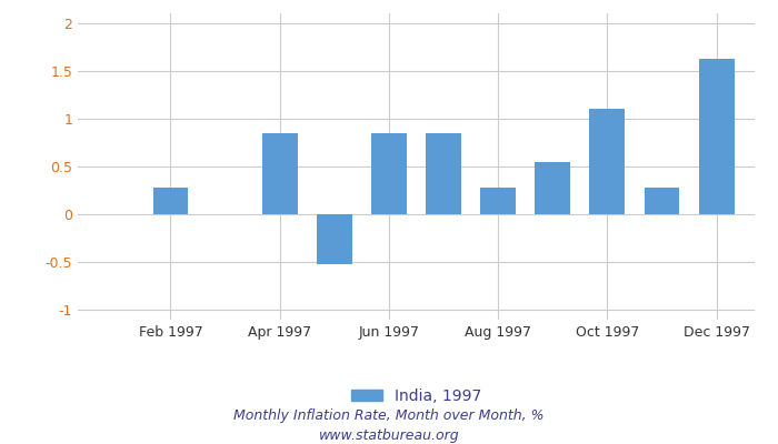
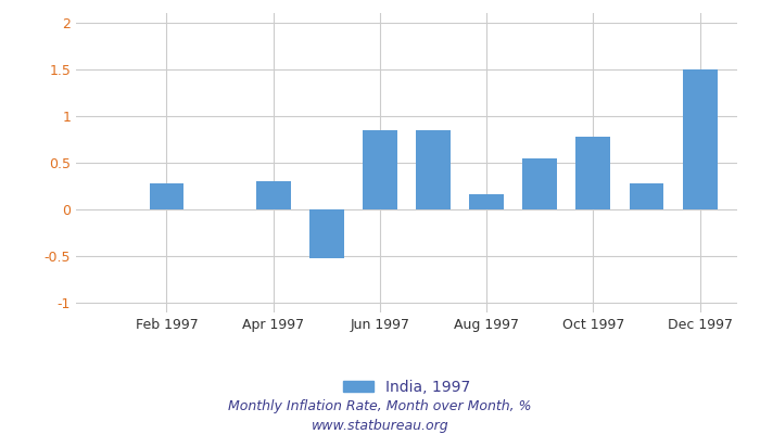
Apr 1997: 0.85 -> 0.30
Aug 1997: 0.28 -> 0.16
Oct 1997: 1.10 -> 0.78
Dec 1997: 1.63 -> 1.50
